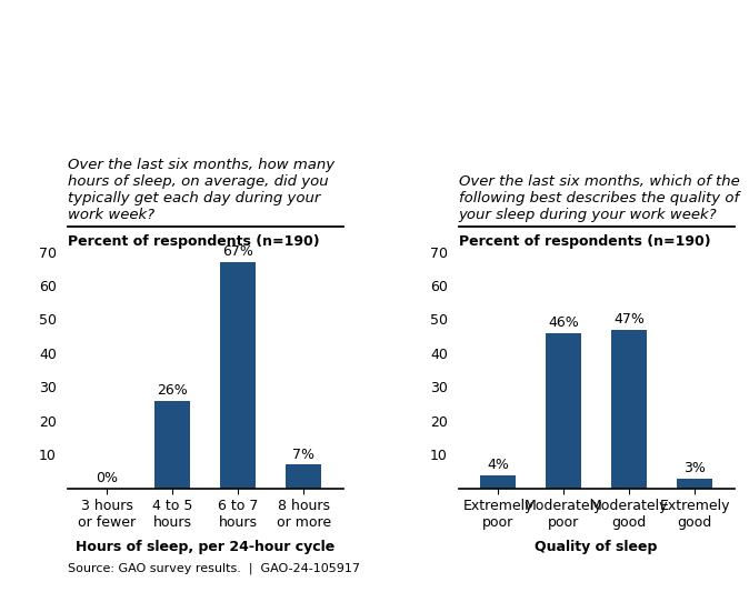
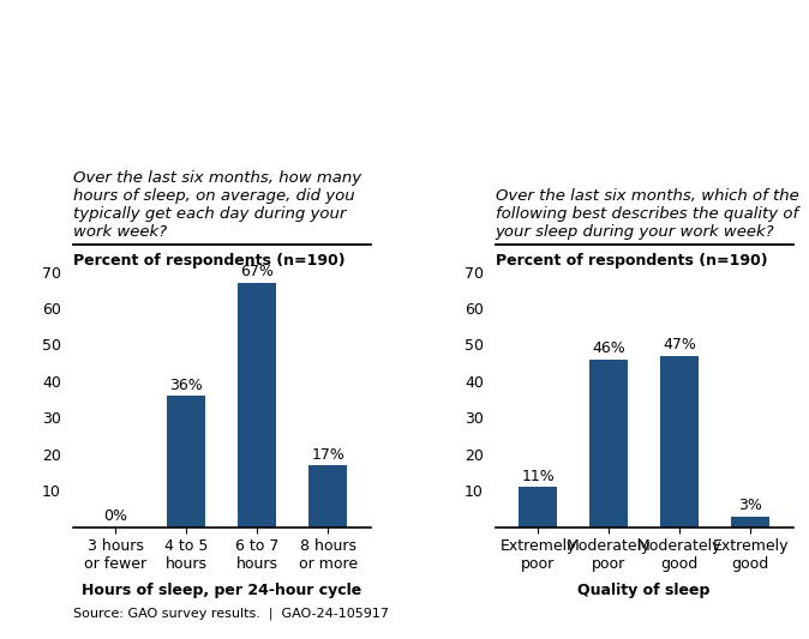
4 to 5 hours: 26% -> 36%
8 hours or more: 7% -> 17%
Extremely poor: 4% -> 11%
